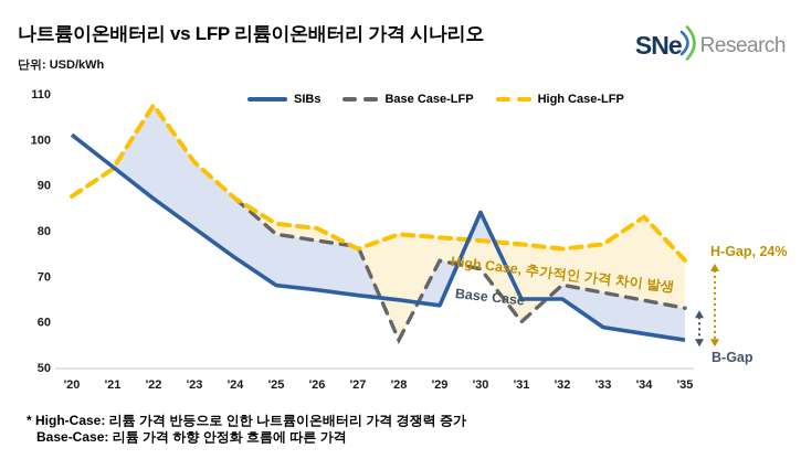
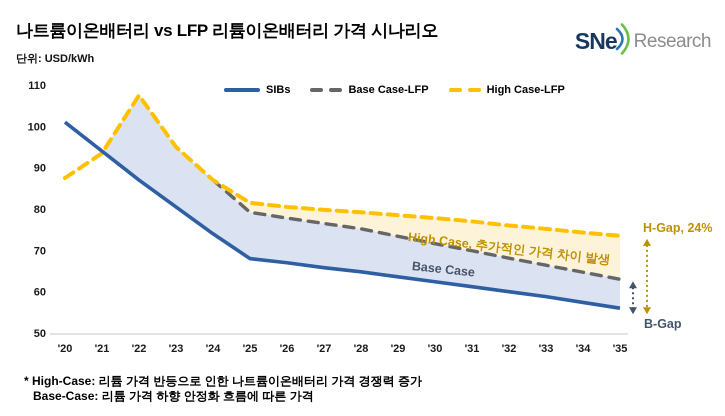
High Case-LFP/'27: 76 -> 80
Base Case-LFP/'28: 56 -> 75
SIBs/'30: 84 -> 62
SIBs/'31: 65 -> 61
Base Case-LFP/'31: 60 -> 70
SIBs/'32: 65 -> 60
High Case-LFP/'33: 77 -> 75
High Case-LFP/'34: 83 -> 74
